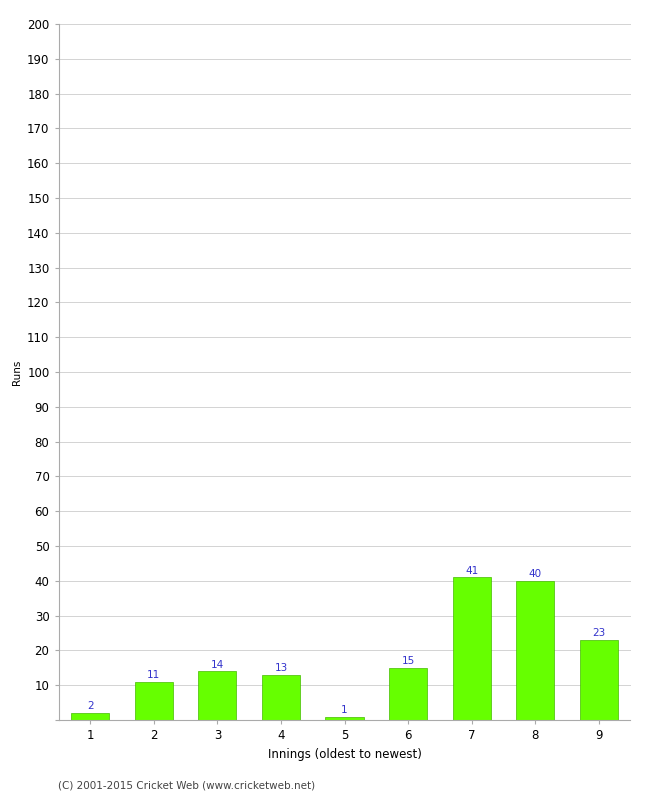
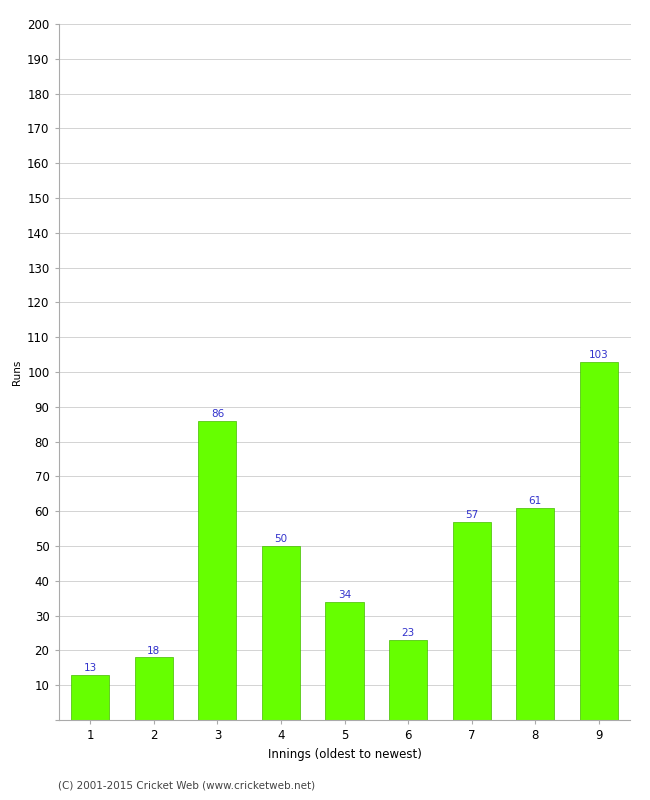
1: 2 -> 13
2: 11 -> 18
3: 14 -> 86
4: 13 -> 50
5: 1 -> 34
6: 15 -> 23
7: 41 -> 57
8: 40 -> 61
9: 23 -> 103
